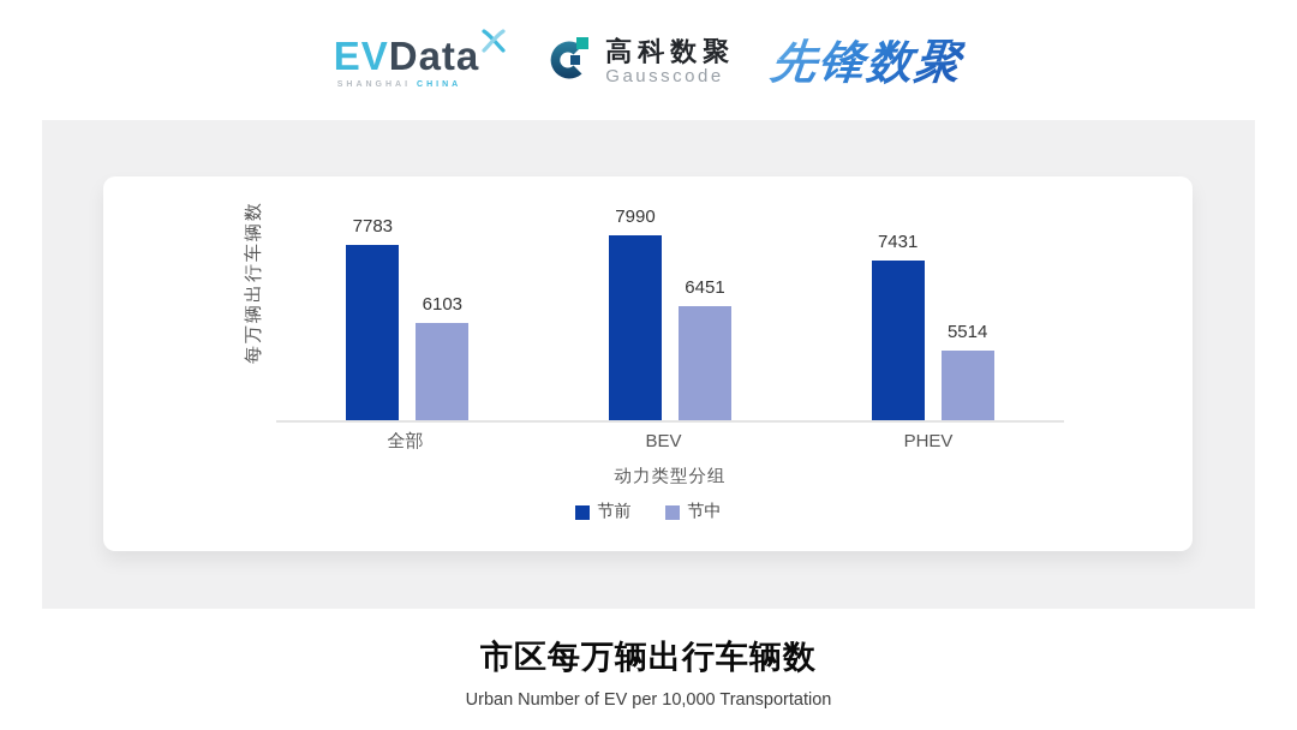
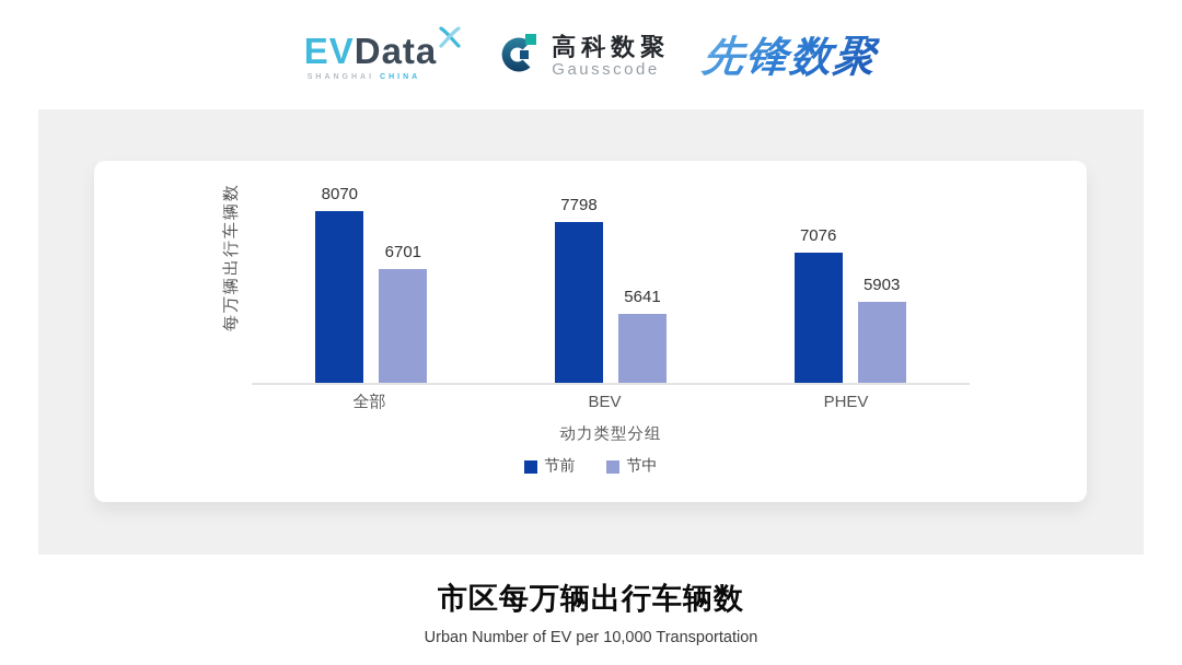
节前/全部: 7783 -> 8070
节中/全部: 6103 -> 6701
节前/BEV: 7990 -> 7798
节中/BEV: 6451 -> 5641
节前/PHEV: 7431 -> 7076
节中/PHEV: 5514 -> 5903
